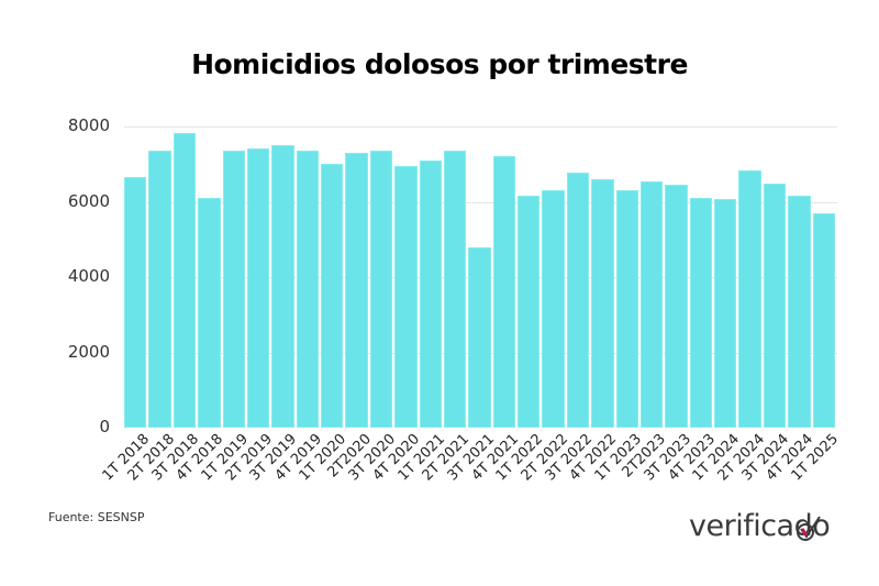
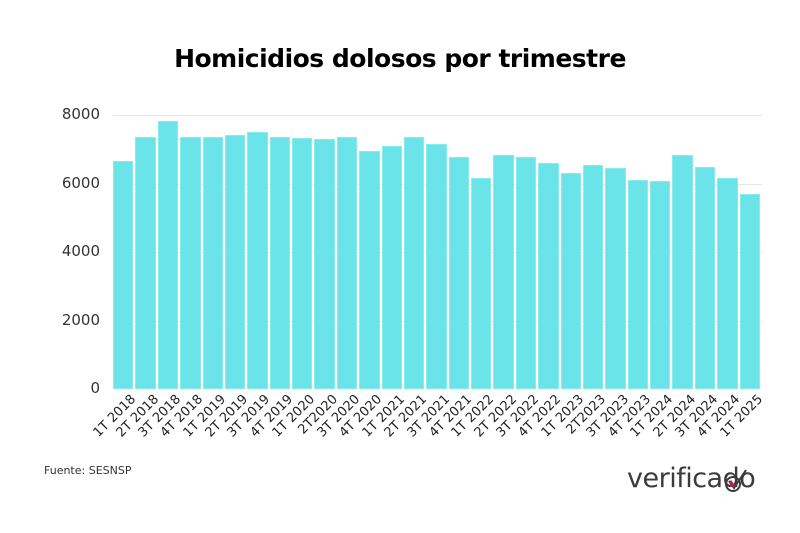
4T 2018: 6100 -> 7400
1T 2020: 7000 -> 7300
3T 2021: 4800 -> 7200
4T 2021: 7200 -> 6800
2T 2022: 6300 -> 6800
